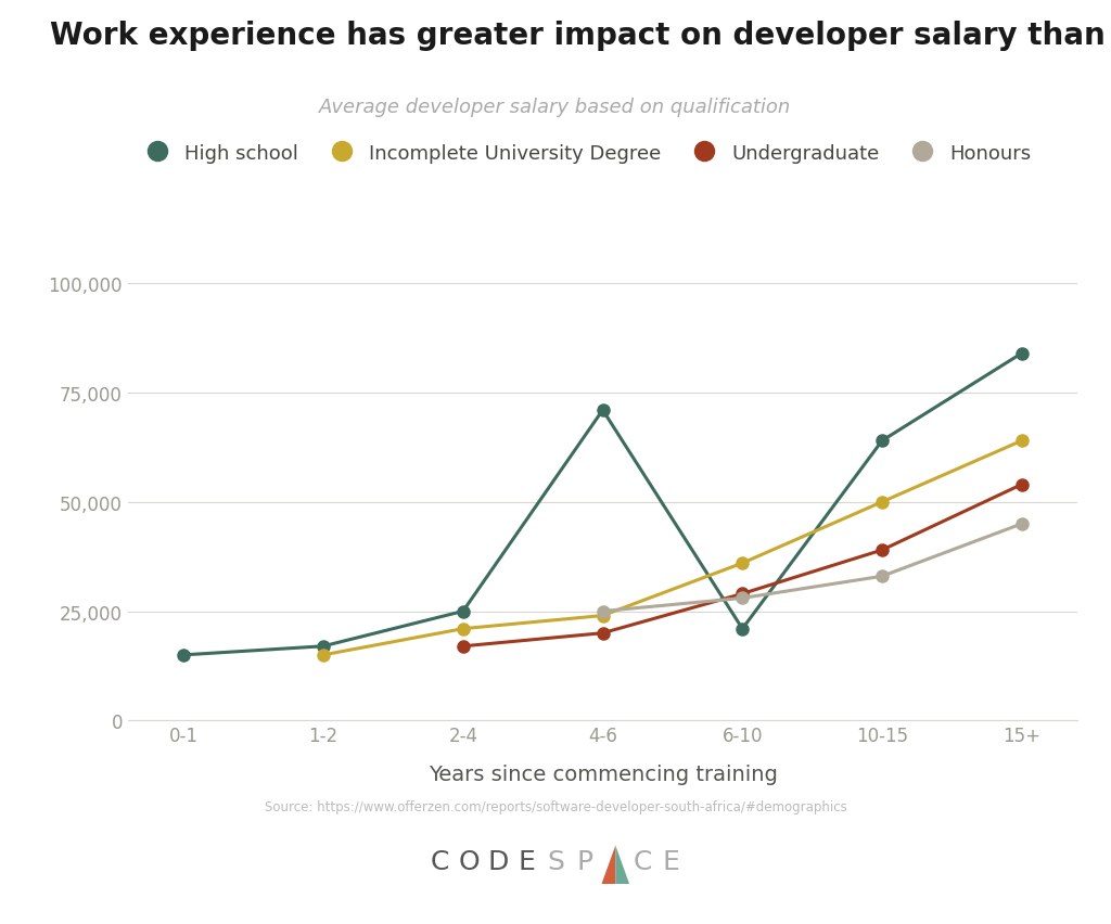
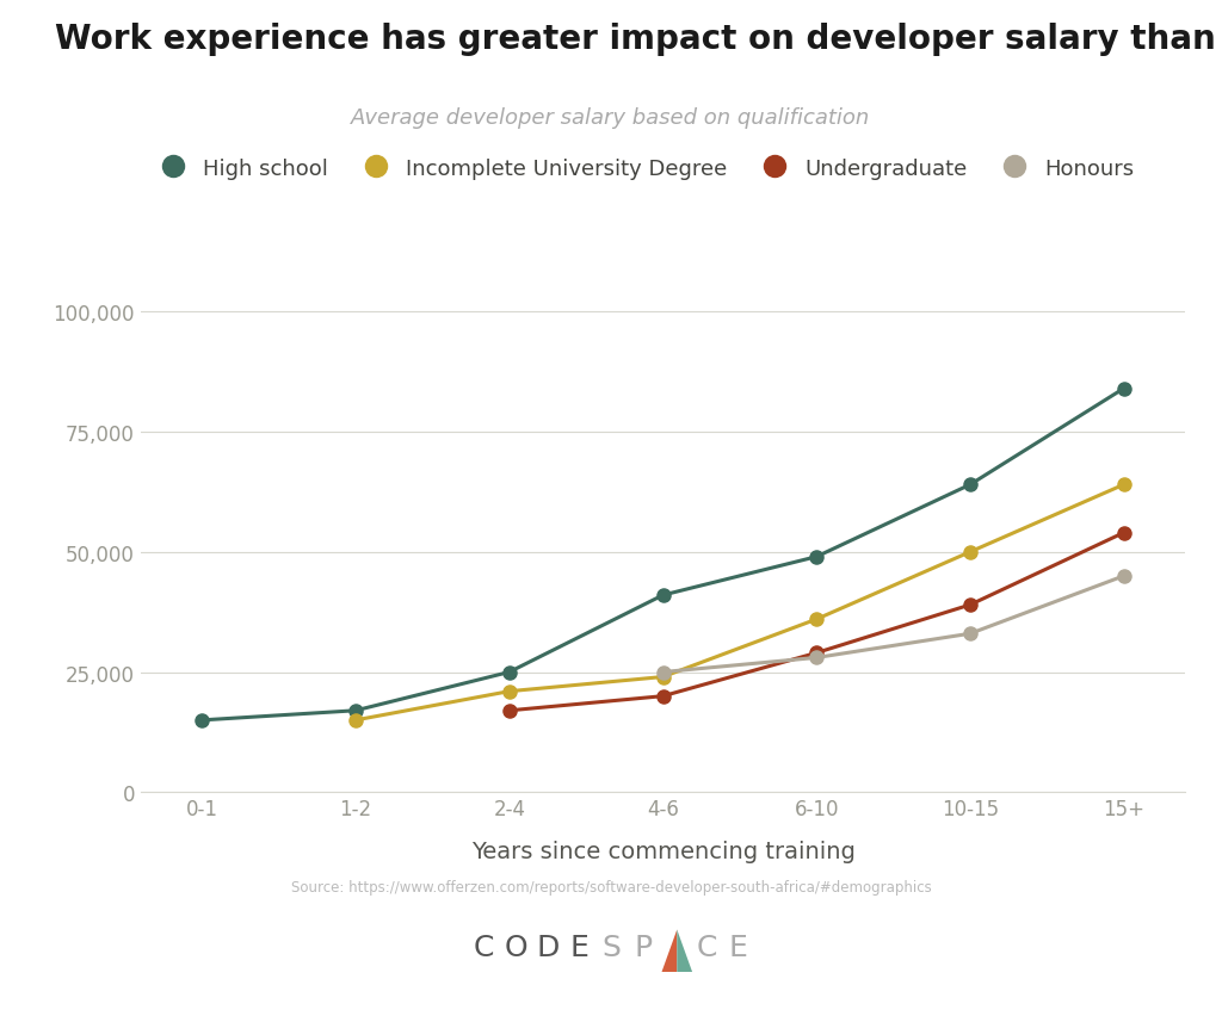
High school/4-6: 71,000 -> 41,000
High school/6-10: 21,000 -> 49,000
